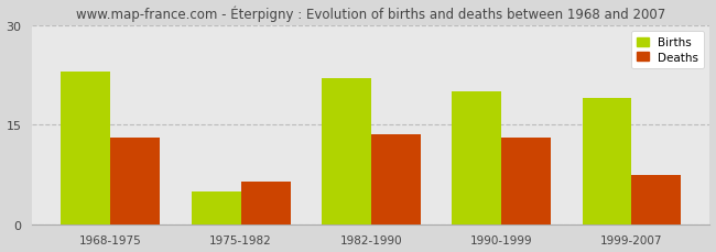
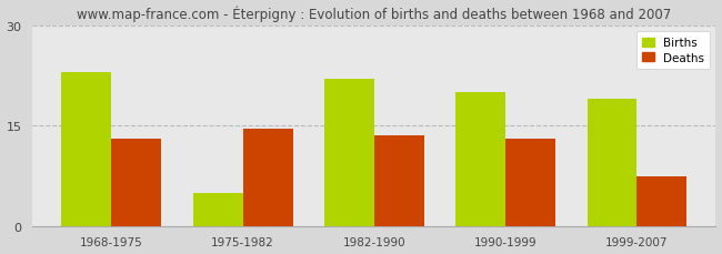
Deaths/1975-1982: 6.4 -> 14.5
